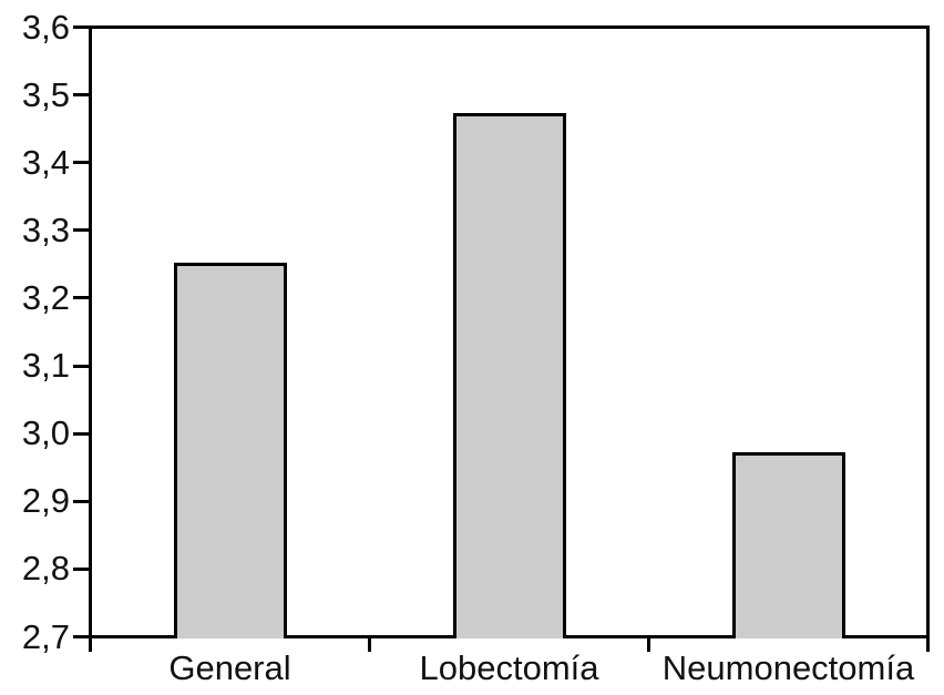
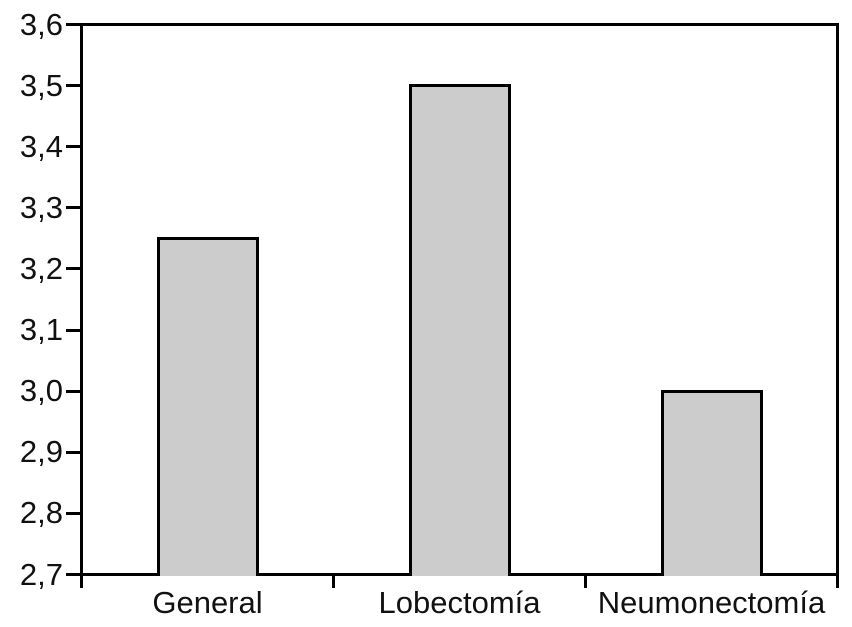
Lobectomía: 3,47 -> 3,50
Neumonectomía: 2,97 -> 3,00
